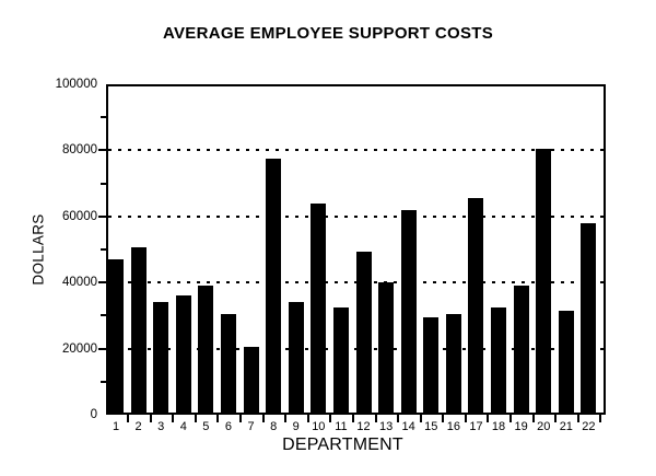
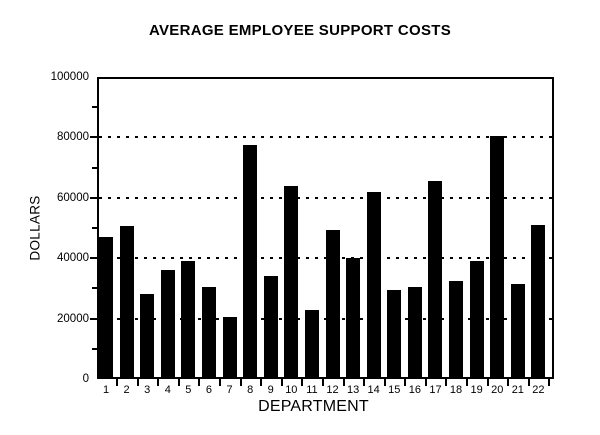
3: 34000 -> 28000
11: 32000 -> 23000
22: 58000 -> 51000
